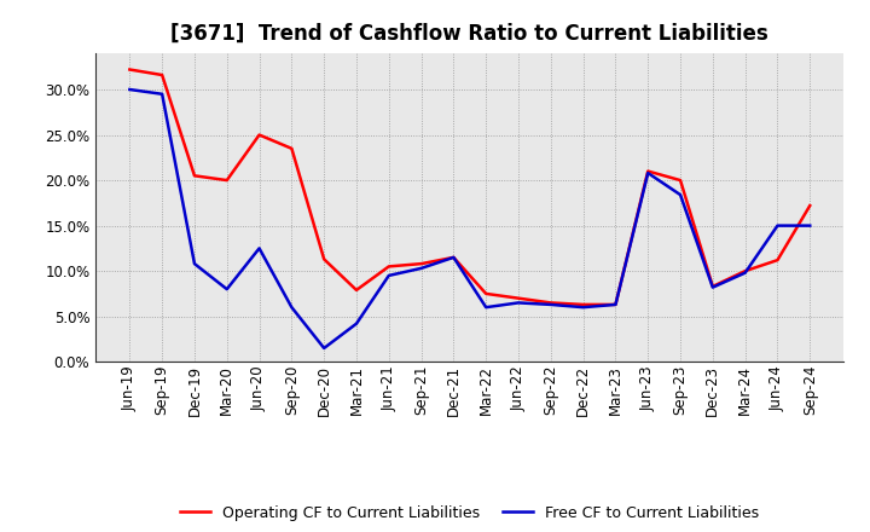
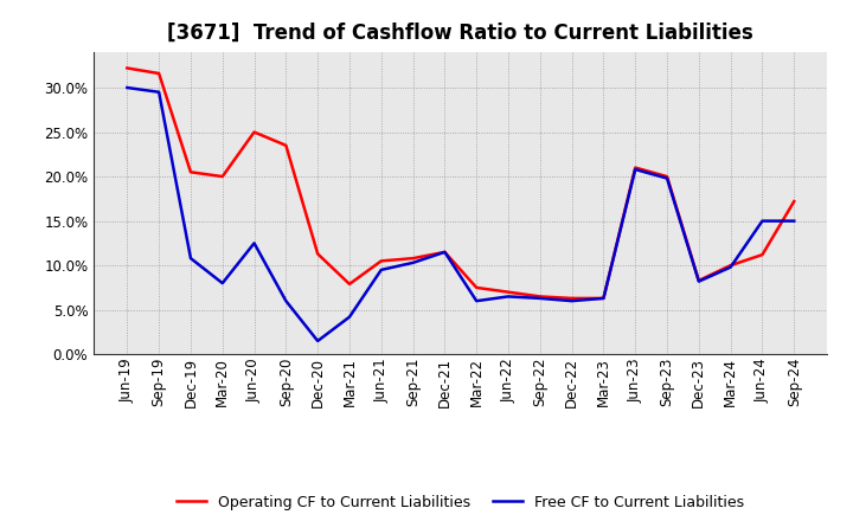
Free CF to Current Liabilities/Sep-23: 18.4% -> 19.8%
